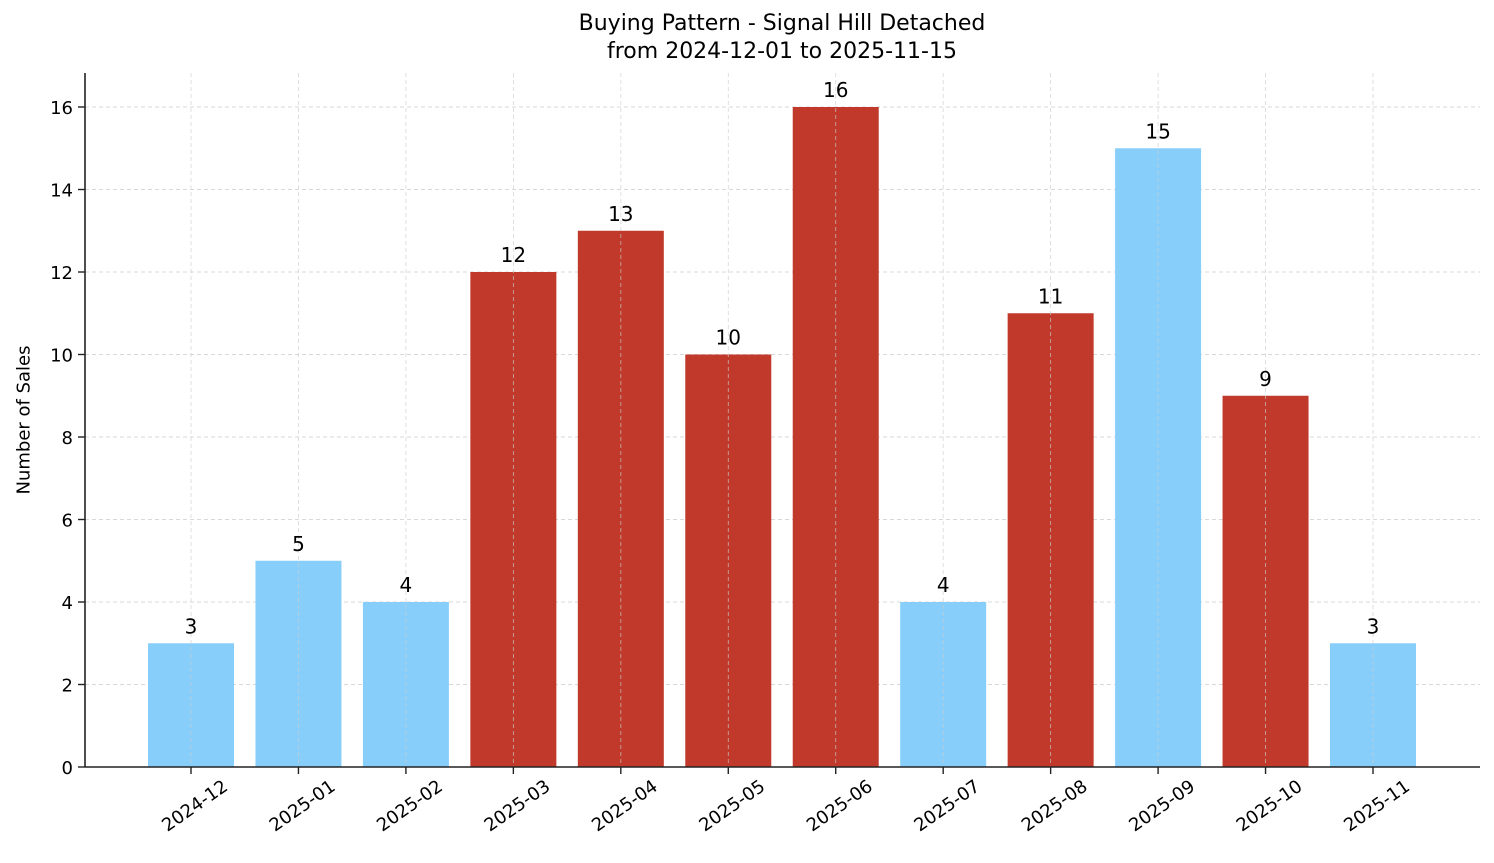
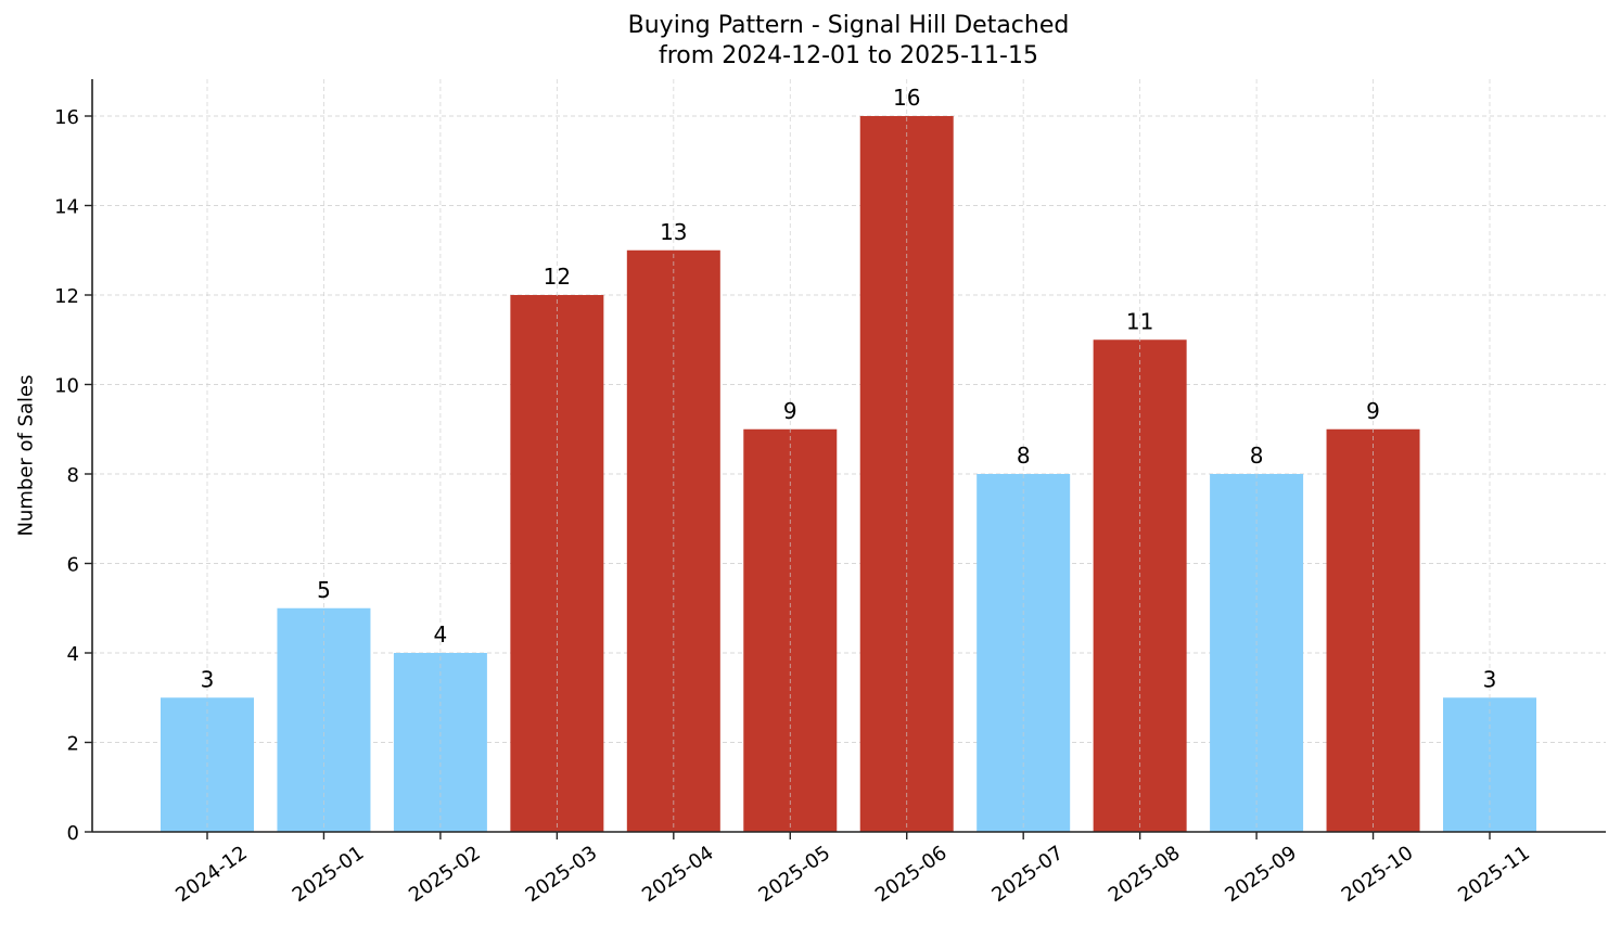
2025-05: 10 -> 9
2025-07: 4 -> 8
2025-09: 15 -> 8
